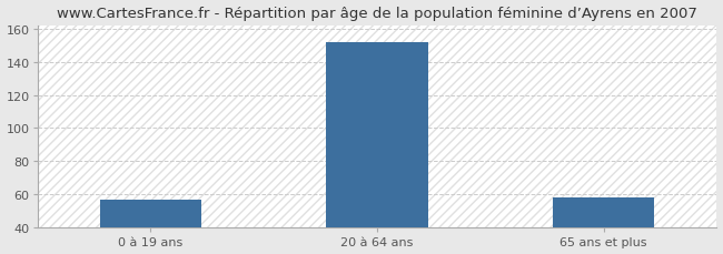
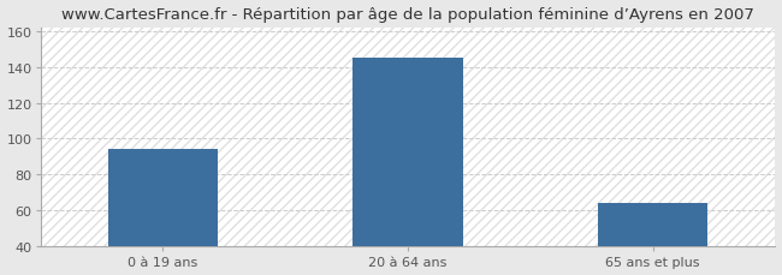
0 à 19 ans: 57 -> 94
20 à 64 ans: 152 -> 145
65 ans et plus: 58 -> 64
